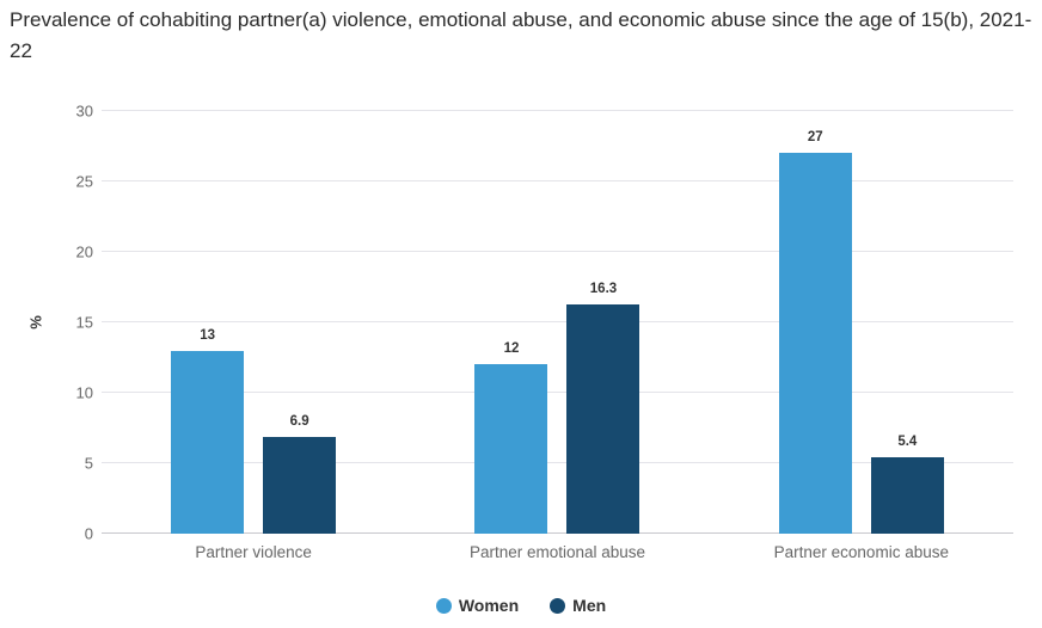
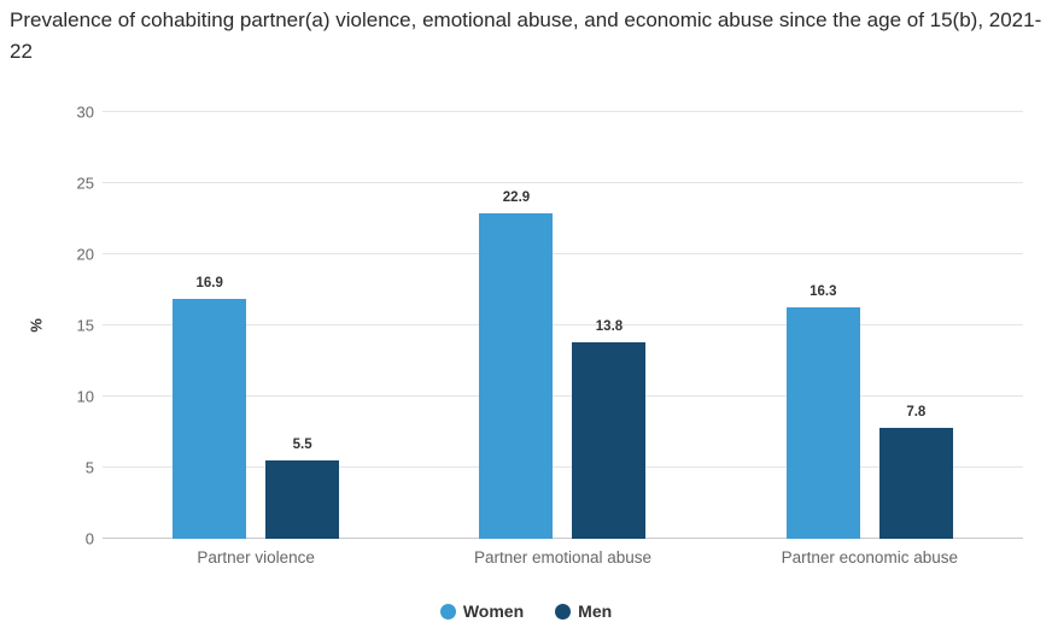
Women/Partner violence: 13 -> 16.9
Men/Partner violence: 6.9 -> 5.5
Women/Partner emotional abuse: 12 -> 22.9
Men/Partner emotional abuse: 16.3 -> 13.8
Women/Partner economic abuse: 27 -> 16.3
Men/Partner economic abuse: 5.4 -> 7.8
